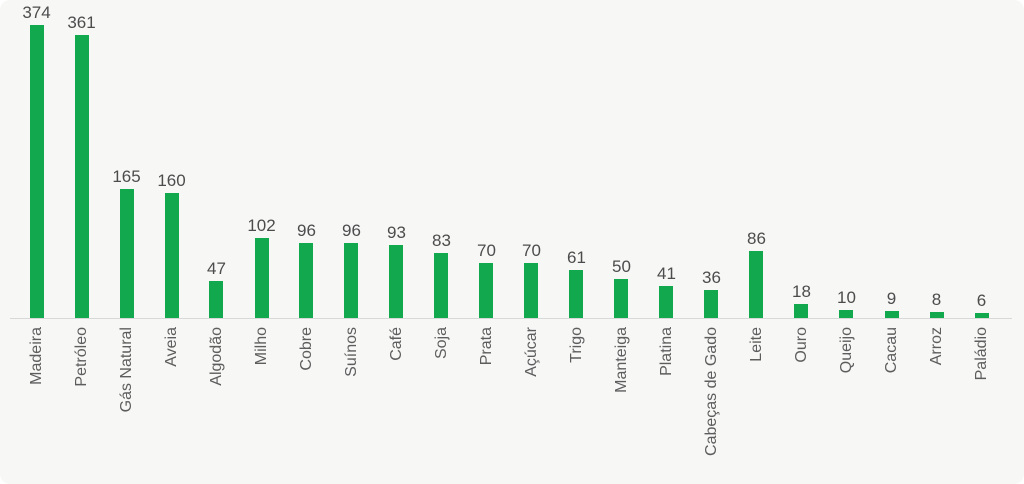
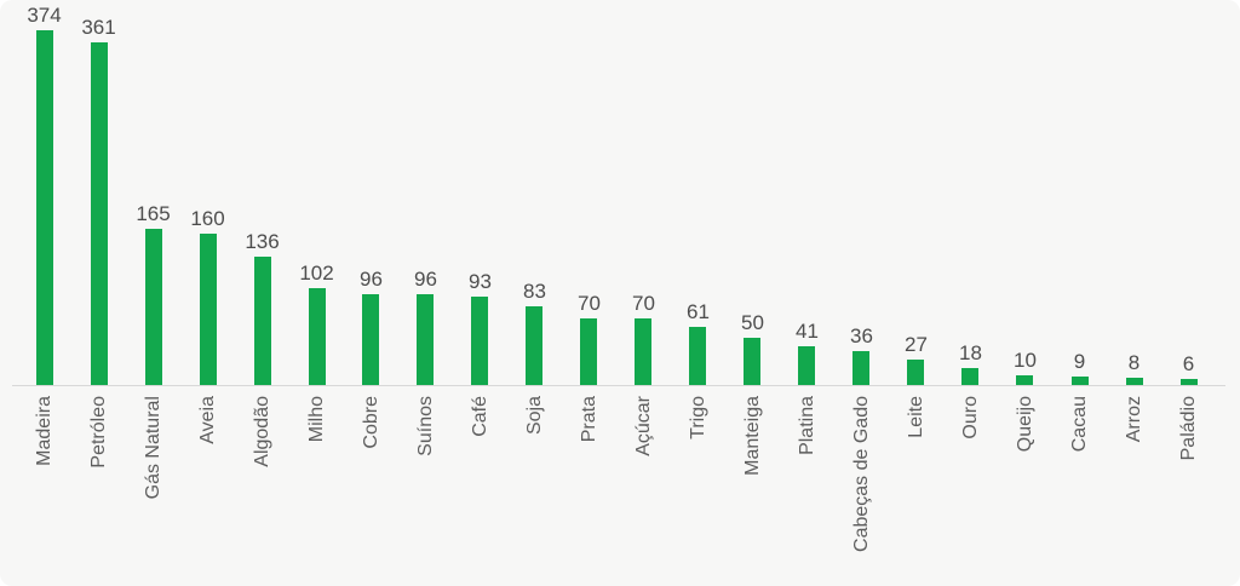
Algodão: 47 -> 136
Leite: 86 -> 27
